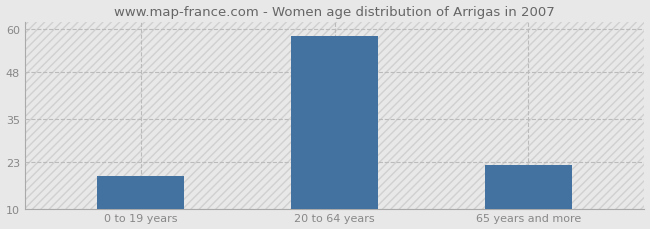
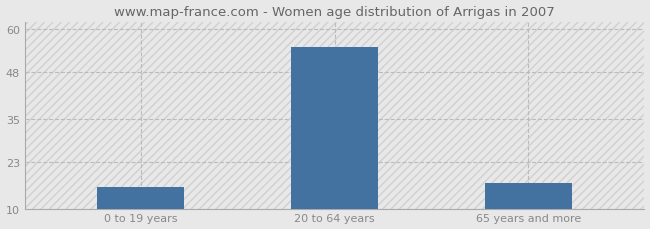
0 to 19 years: 19 -> 16
20 to 64 years: 58 -> 55
65 years and more: 22 -> 17
